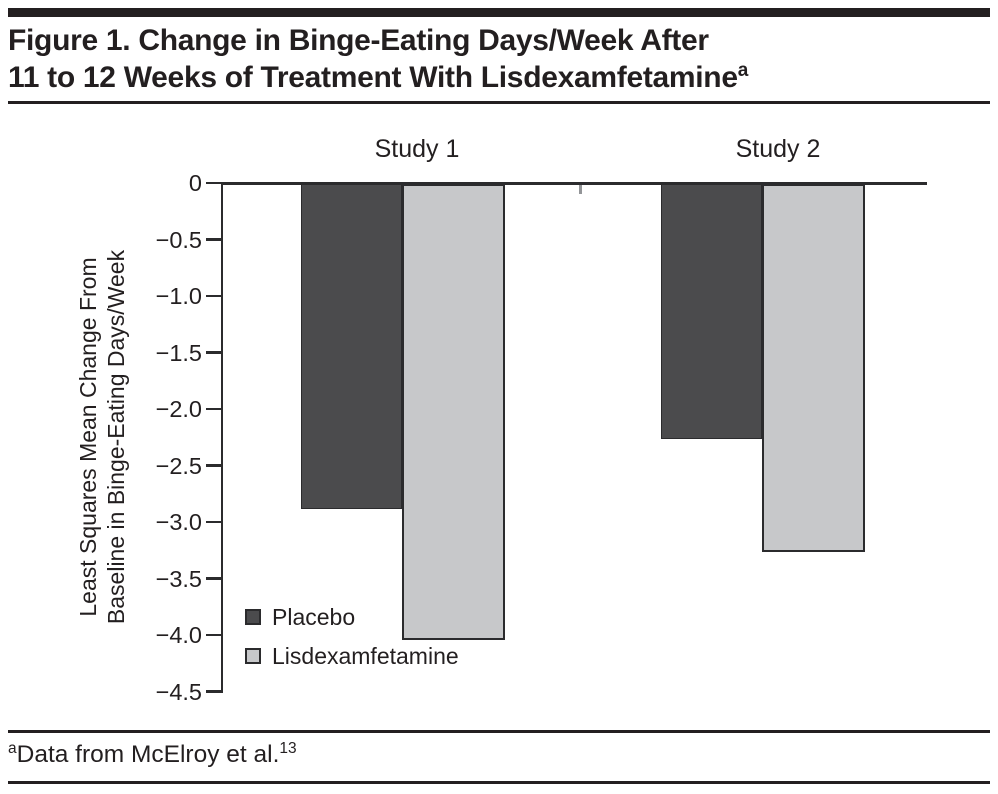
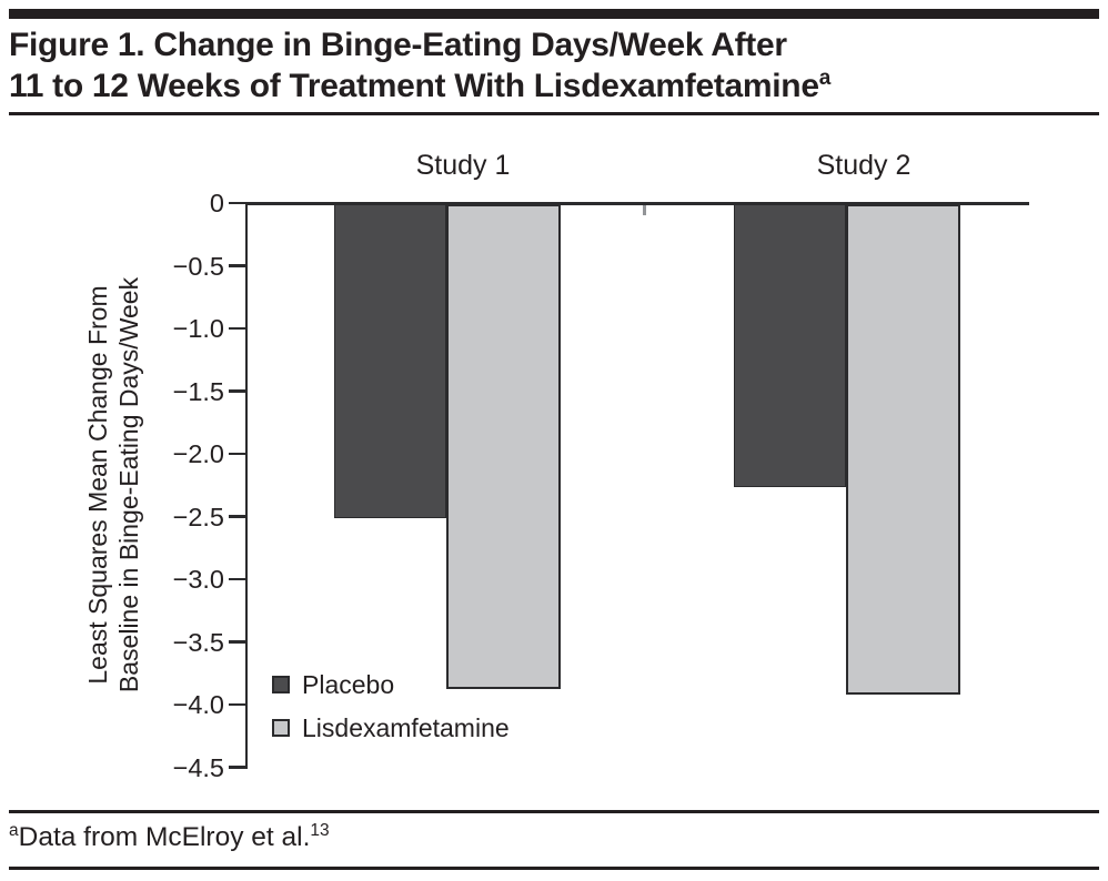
Placebo/Study 1: -2.88 -> -2.51
Lisdexamfetamine/Study 1: -4.04 -> -3.87
Lisdexamfetamine/Study 2: -3.26 -> -3.92
